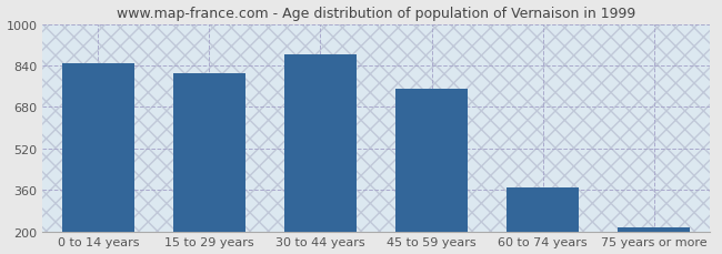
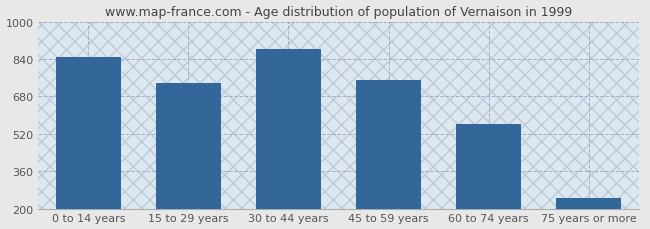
15 to 29 years: 810 -> 735
60 to 74 years: 370 -> 560
75 years or more: 215 -> 245
